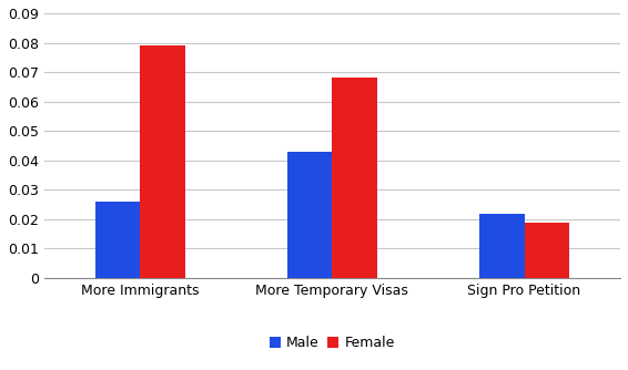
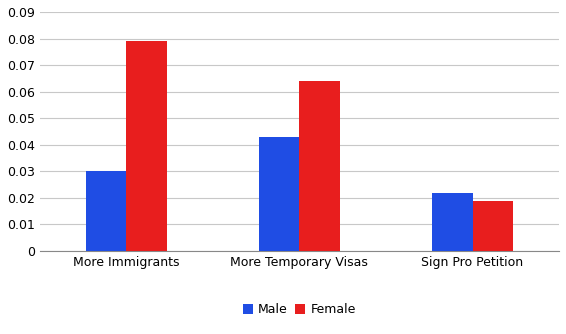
Male/More Immigrants: 0.026 -> 0.030
Female/More Temporary Visas: 0.068 -> 0.064
